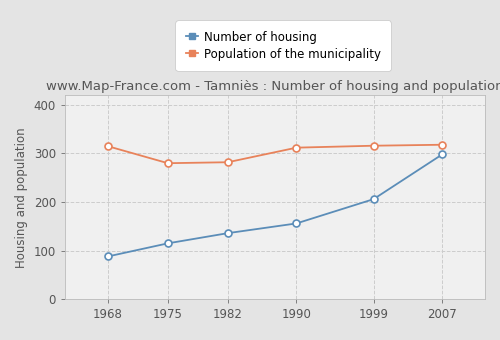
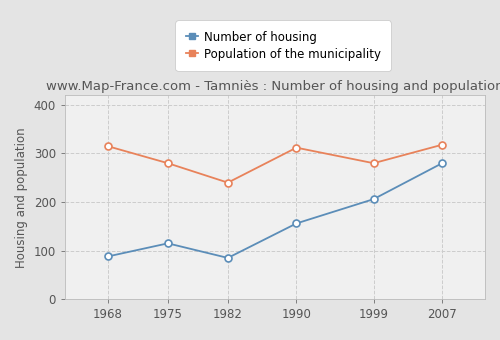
Number of housing/1982: 136 -> 85
Population of the municipality/1982: 282 -> 240
Population of the municipality/1999: 316 -> 280
Number of housing/2007: 298 -> 280
